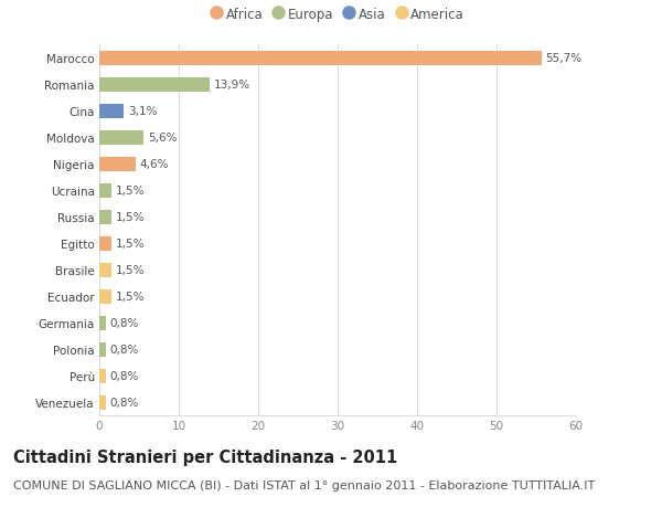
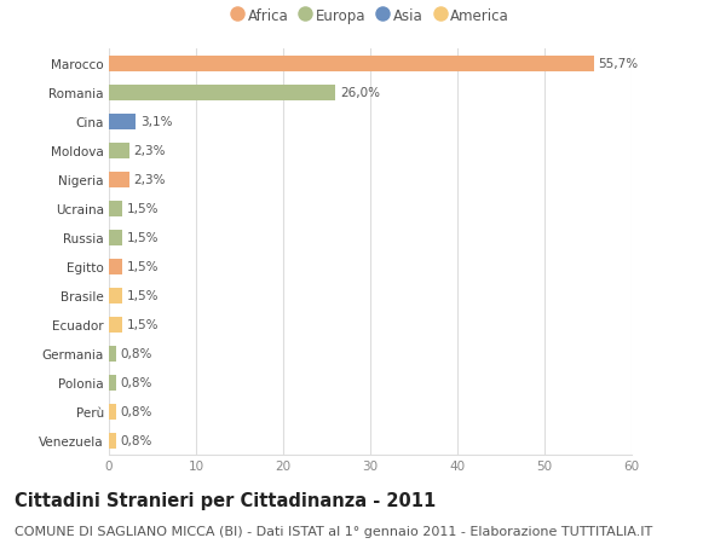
Romania: 13,9% -> 26,0%
Moldova: 5,6% -> 2,3%
Nigeria: 4,6% -> 2,3%
